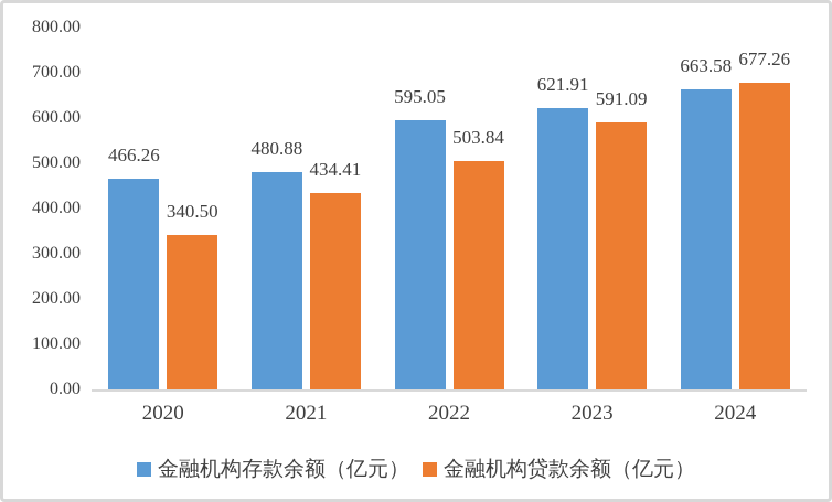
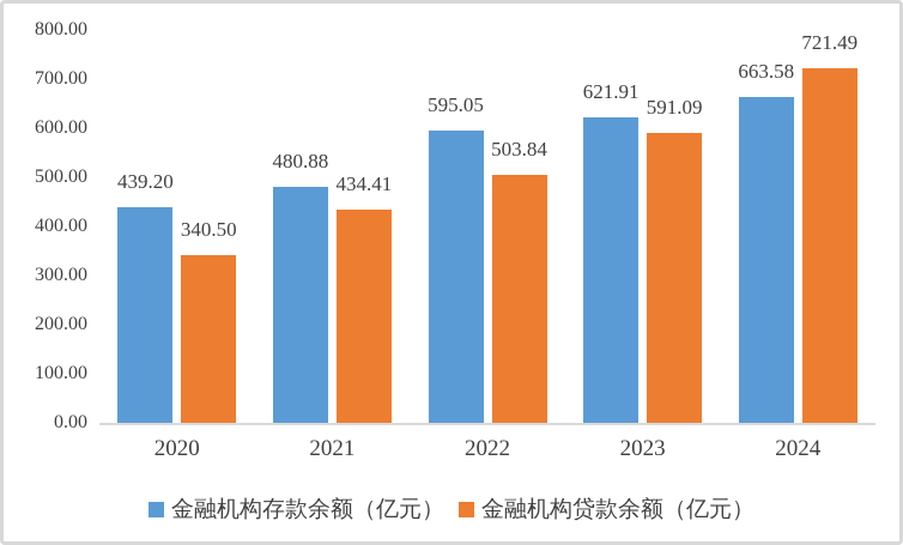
金融机构存款余额（亿元）/2020: 466.26 -> 439.20
金融机构贷款余额（亿元）/2024: 677.26 -> 721.49
